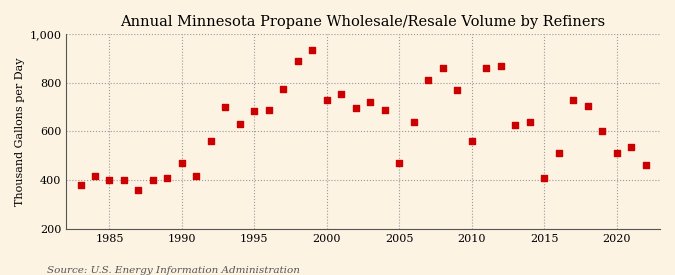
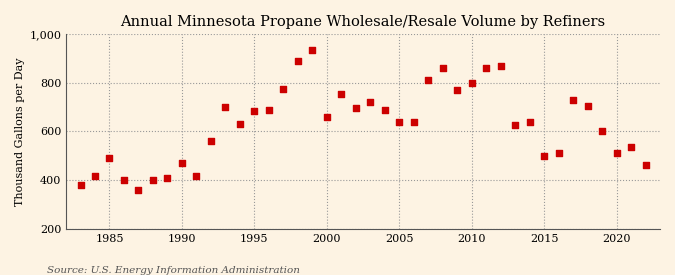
1985: 400 -> 490
2000: 730 -> 660
2005: 470 -> 640
2010: 560 -> 800
2015: 410 -> 500
